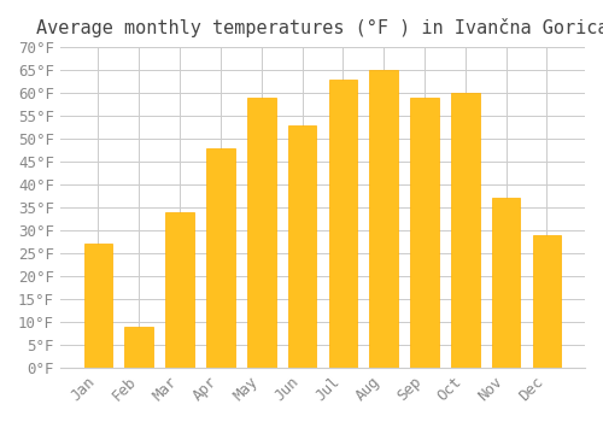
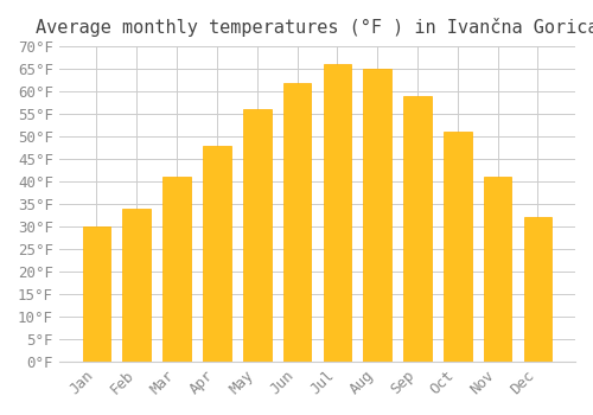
Jan: 27°F -> 30°F
Feb: 9°F -> 34°F
Mar: 34°F -> 41°F
May: 59°F -> 56°F
Jun: 53°F -> 62°F
Jul: 63°F -> 66°F
Oct: 60°F -> 51°F
Nov: 37°F -> 41°F
Dec: 29°F -> 32°F
